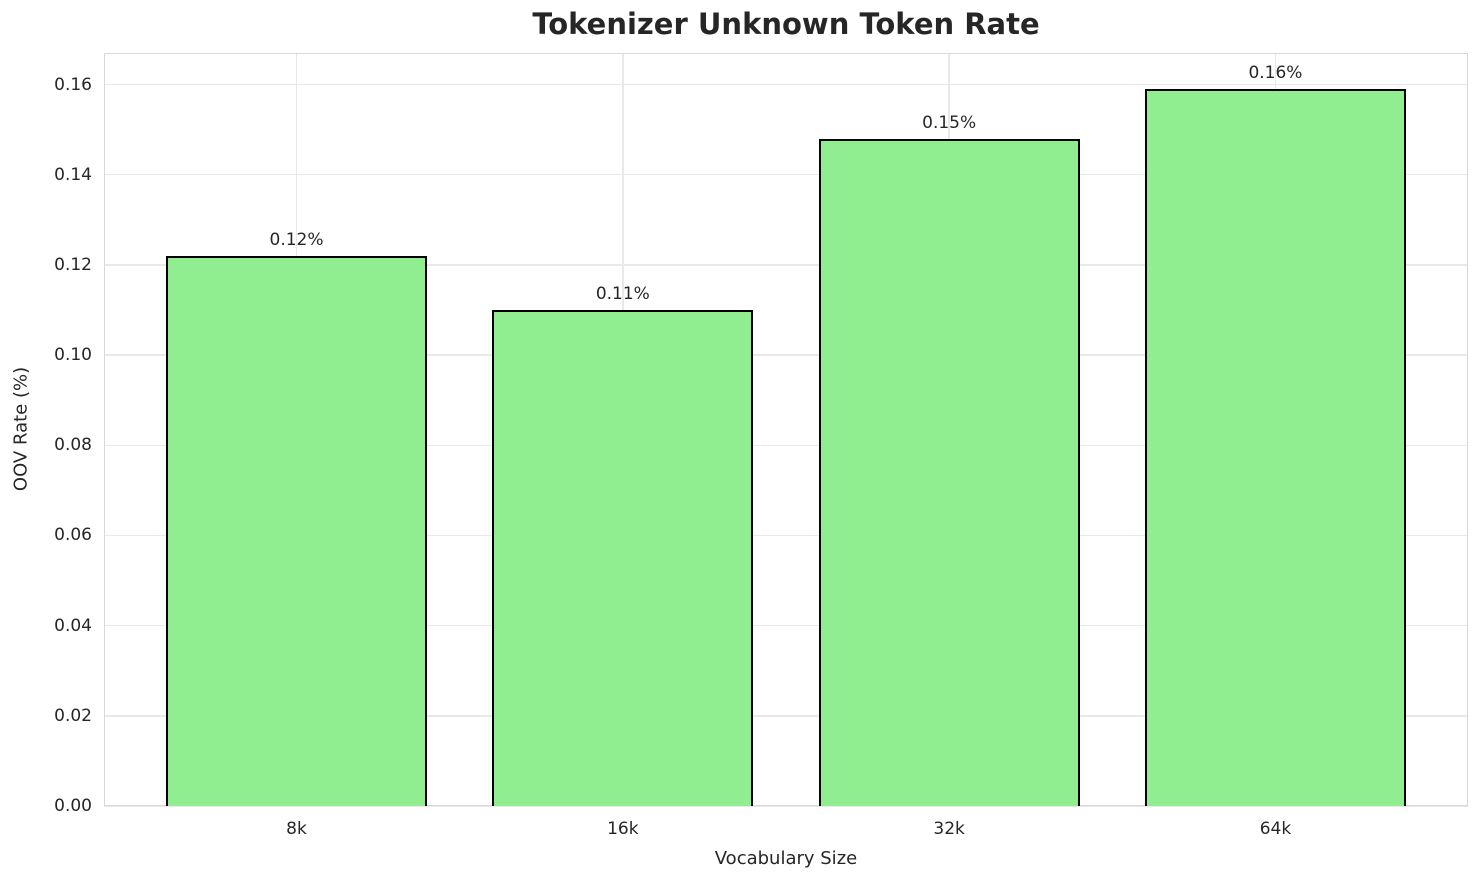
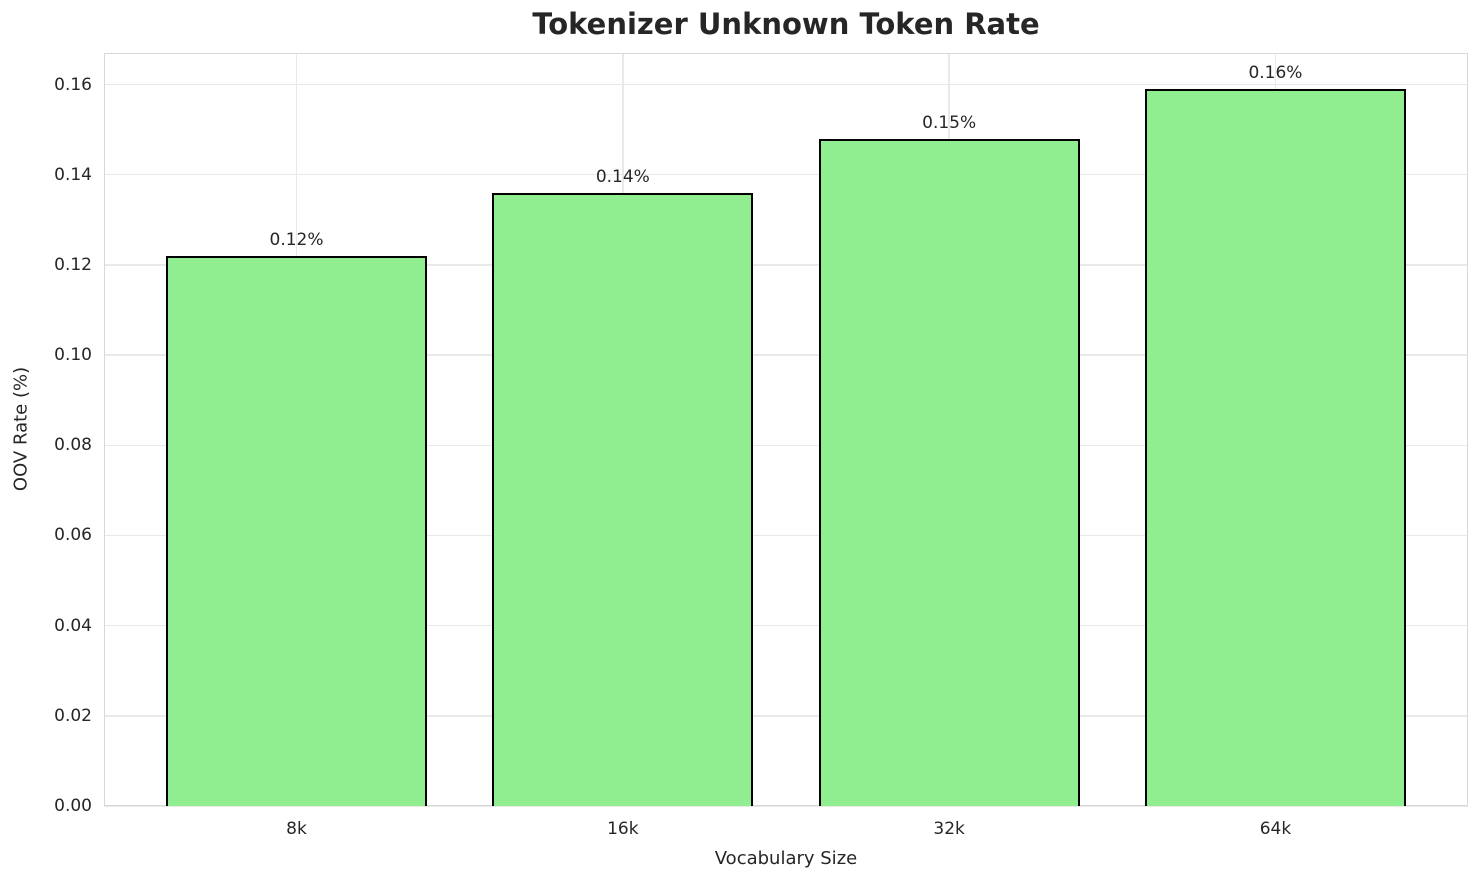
16k: 0.11% -> 0.14%
